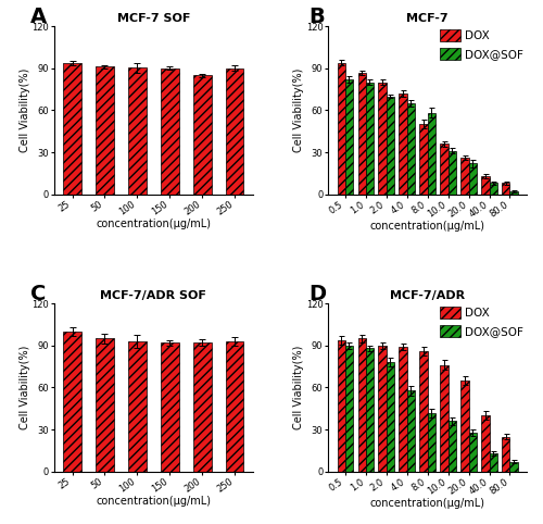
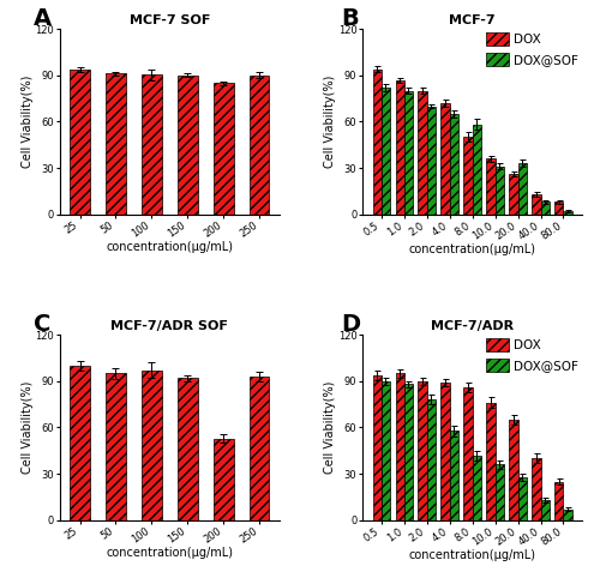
MCF-7/DOX@SOF/20.0: 22 -> 33
MCF-7/ADR SOF/100: 93 -> 97
MCF-7/ADR SOF/200: 92 -> 53
